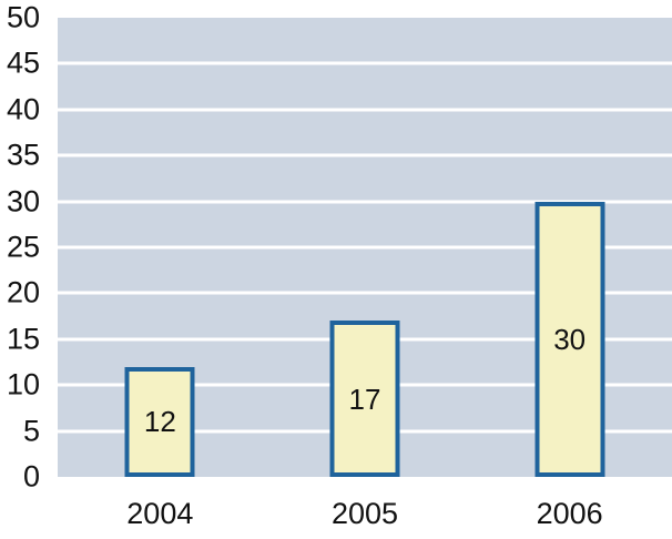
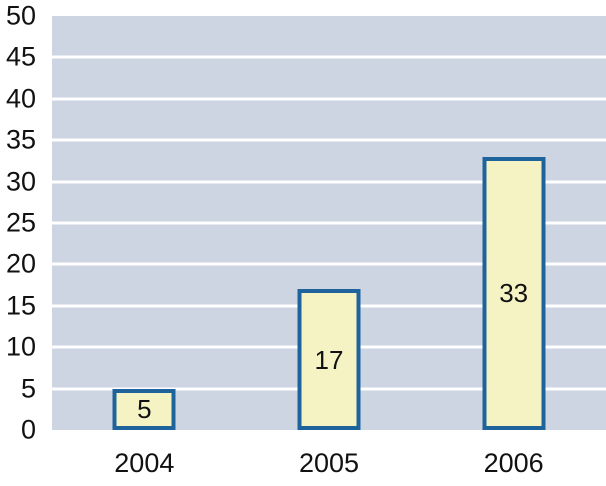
2004: 12 -> 5
2006: 30 -> 33
